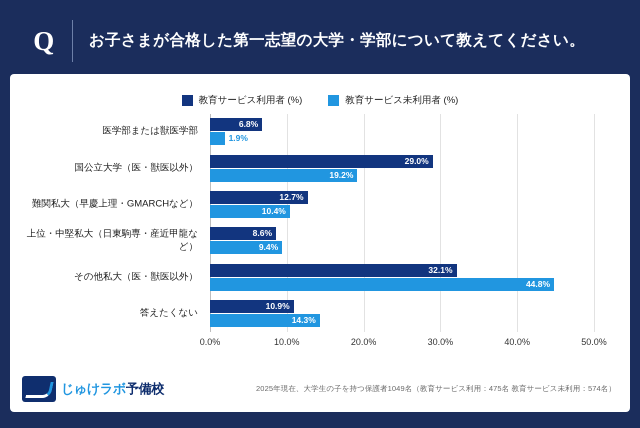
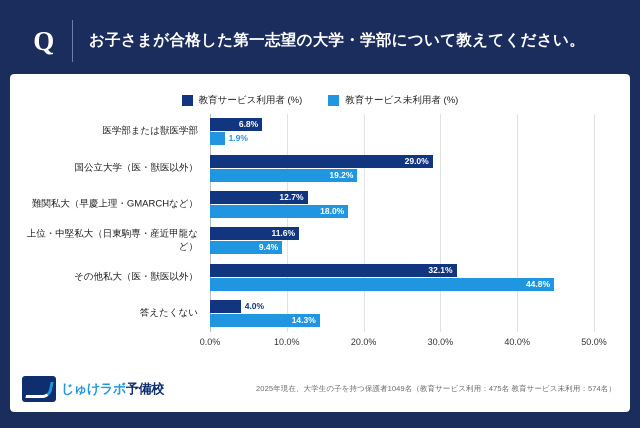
教育サービス未利用者 (%)/難関私大（早慶上理・GMARCHなど）: 10.4% -> 18.0%
教育サービス利用者 (%)/上位・中堅私大（日東駒専・産近甲龍など）: 8.6% -> 11.6%
教育サービス利用者 (%)/答えたくない: 10.9% -> 4.0%
